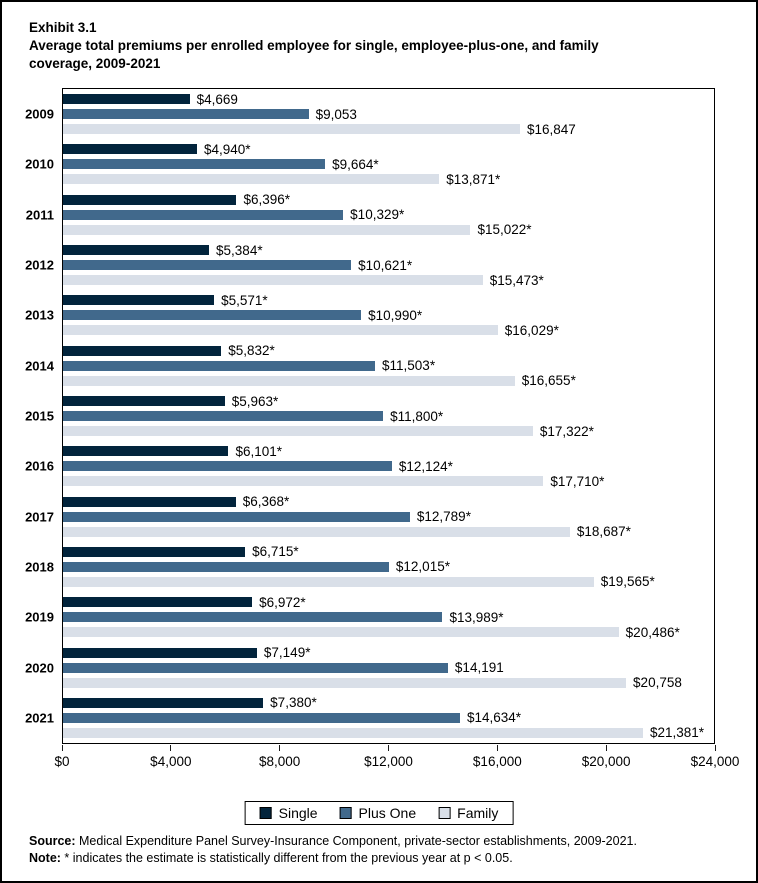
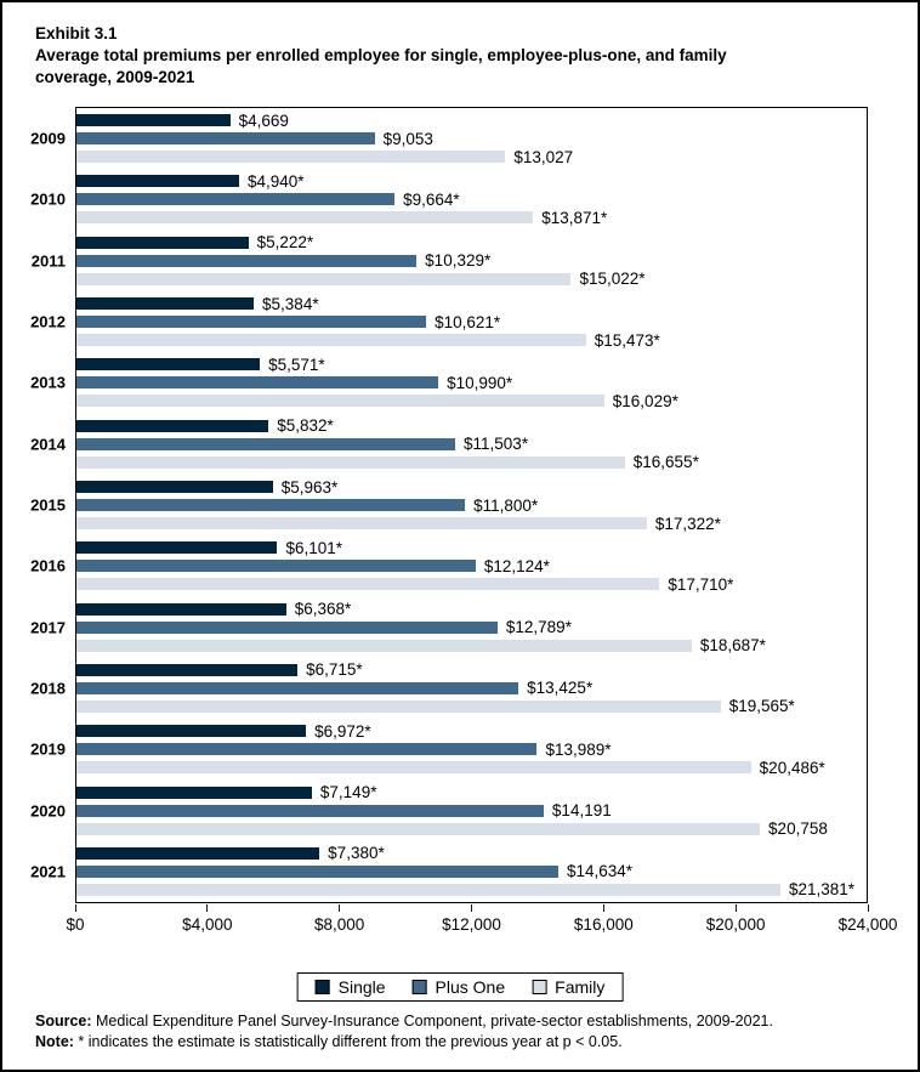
Family/2009: $16,847 -> $13,027
Single/2011: 6,396 -> 5,222
Plus One/2018: 12,015 -> 13,425
